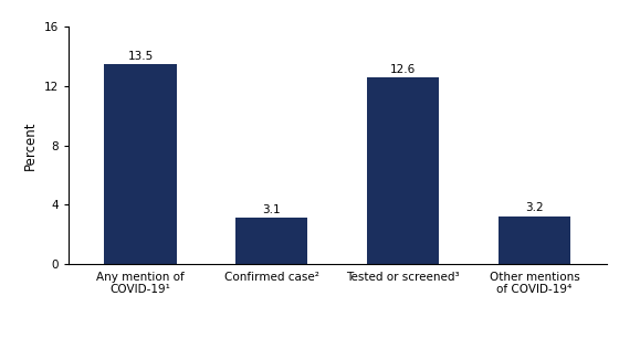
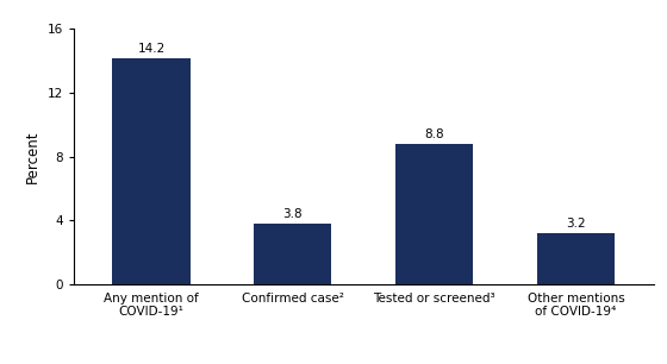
Any mention of COVID-19¹: 13.5 -> 14.2
Confirmed case²: 3.1 -> 3.8
Tested or screened³: 12.6 -> 8.8
